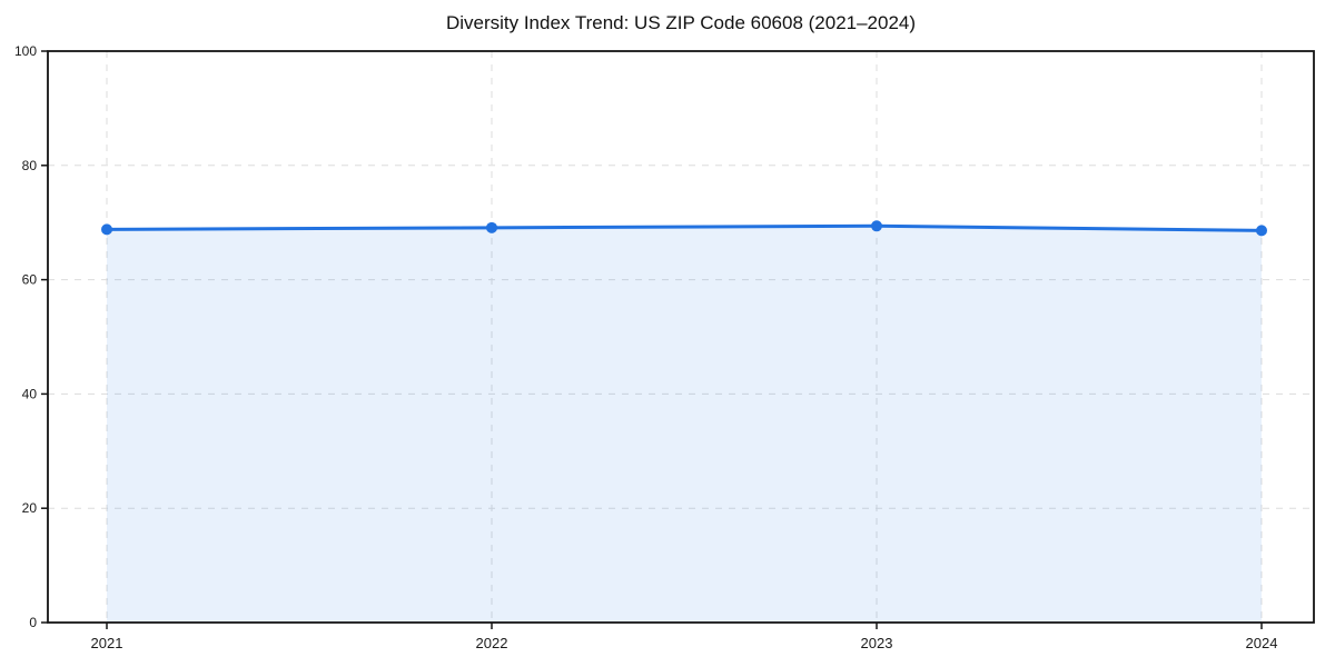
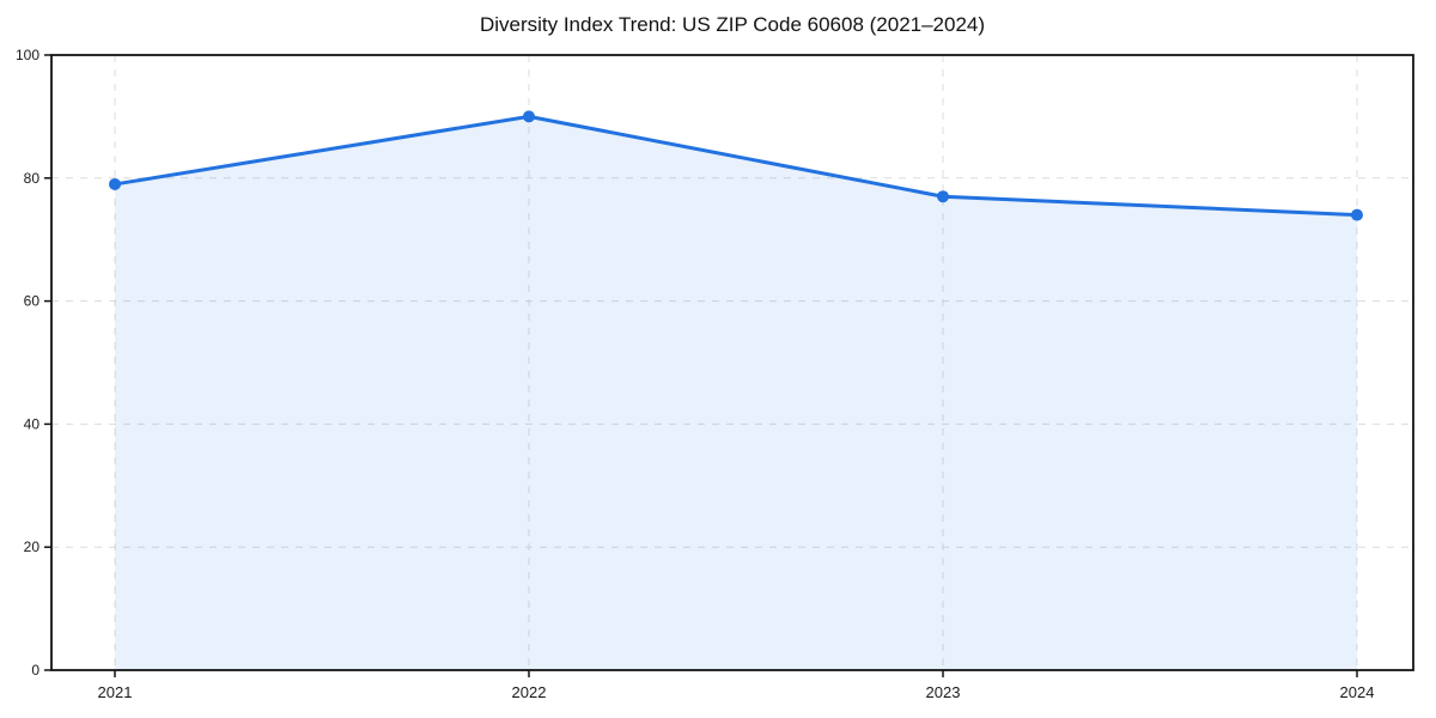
2021: 69 -> 79
2022: 69 -> 90
2023: 69 -> 77
2024: 69 -> 74
